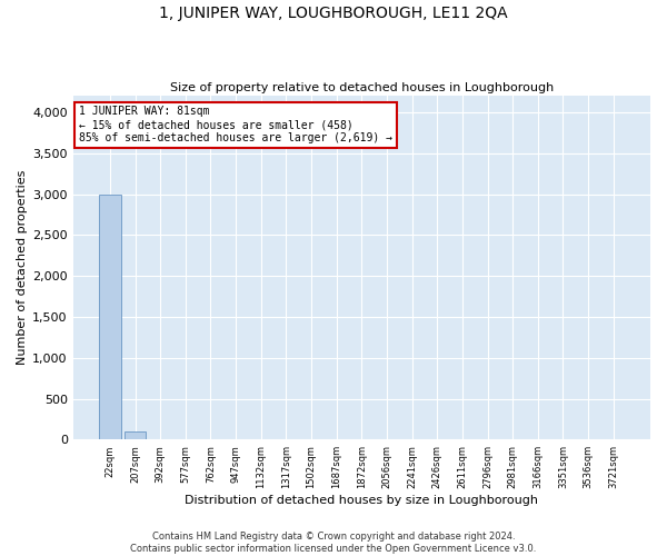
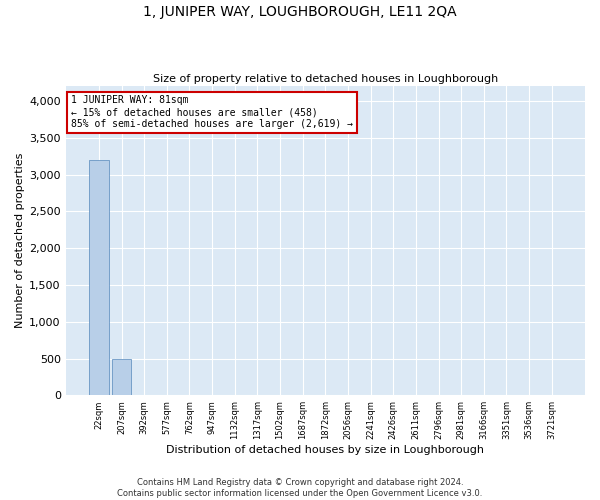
22sqm: 3,000 -> 3,200
207sqm: 100 -> 500
